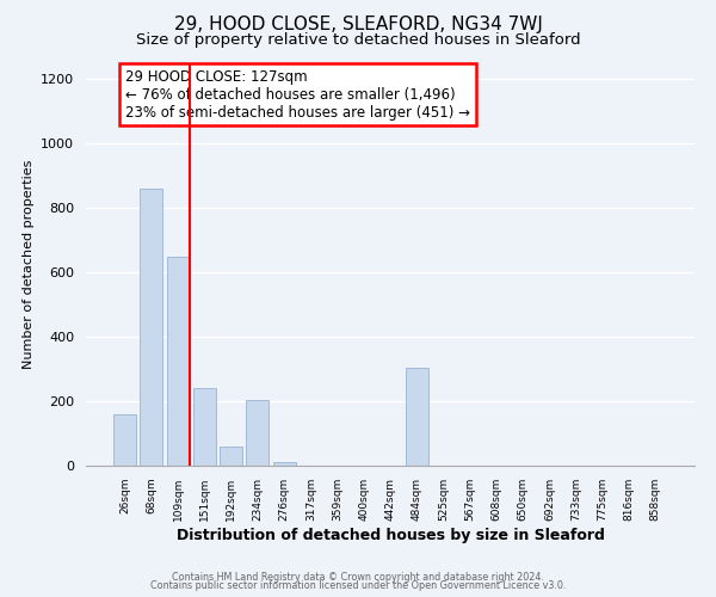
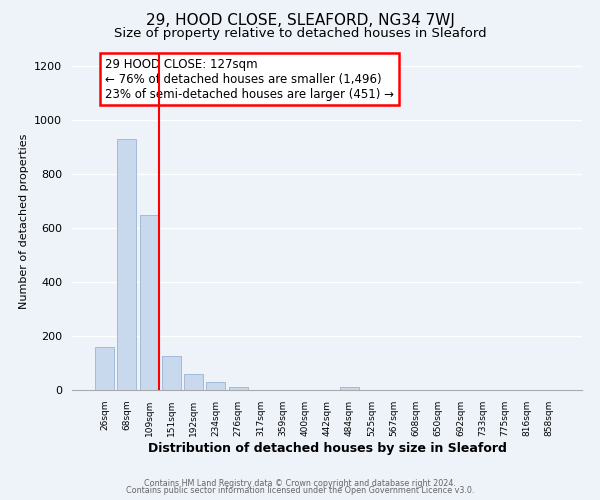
68sqm: 860 -> 930
151sqm: 240 -> 125
234sqm: 205 -> 28
484sqm: 305 -> 12
